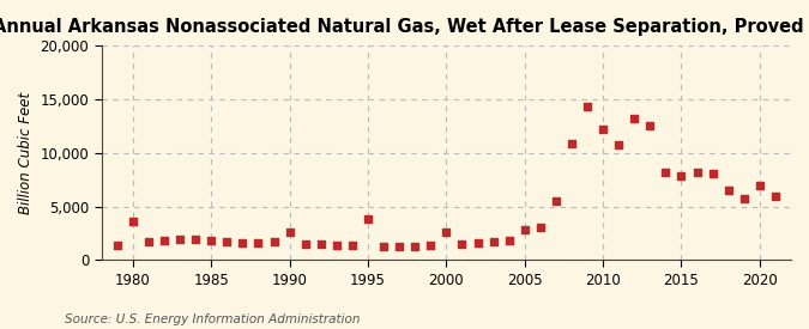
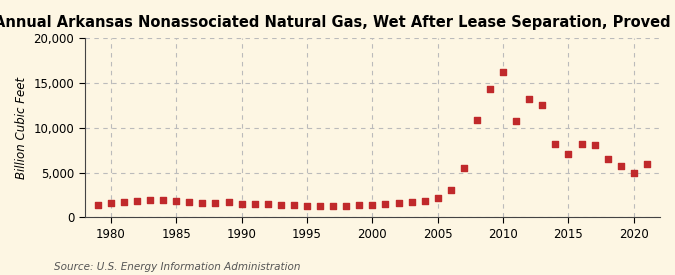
1980: 3,600 -> 1,600
1990: 2,600 -> 1,500
1995: 3,800 -> 1,300
2000: 2,600 -> 1,400
2005: 2,800 -> 2,200
2010: 12,200 -> 16,200
2015: 7,800 -> 7,100
2020: 7,000 -> 4,900
